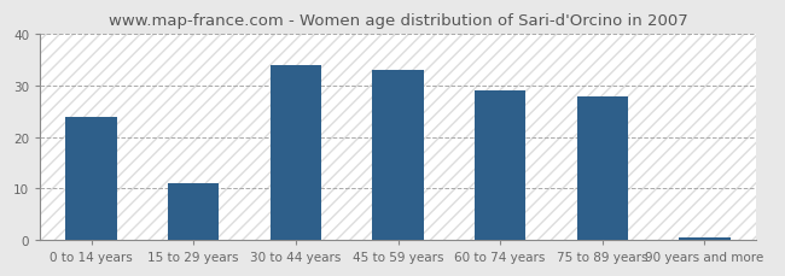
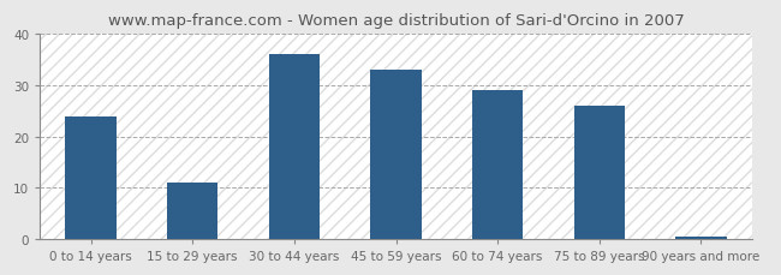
30 to 44 years: 34.0 -> 36.0
75 to 89 years: 28.0 -> 26.0
